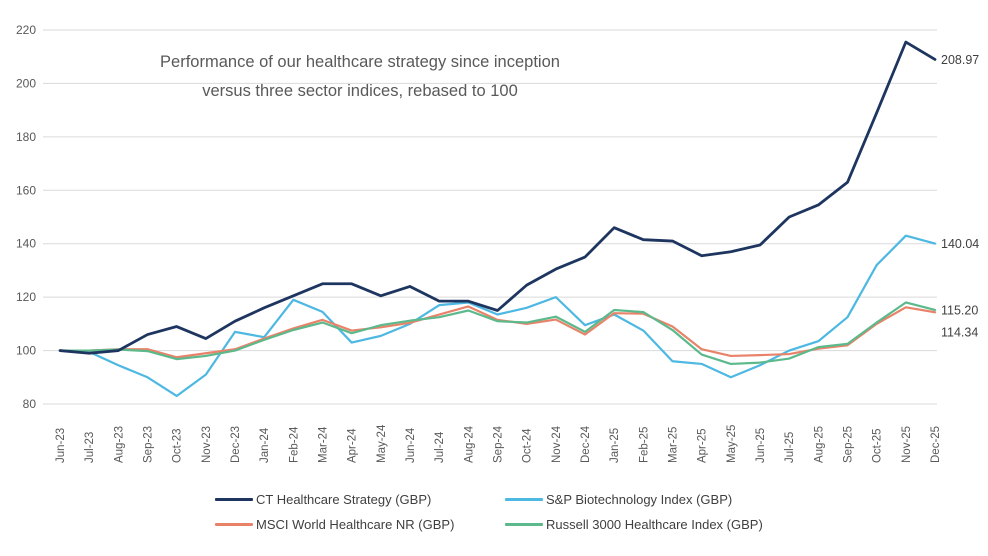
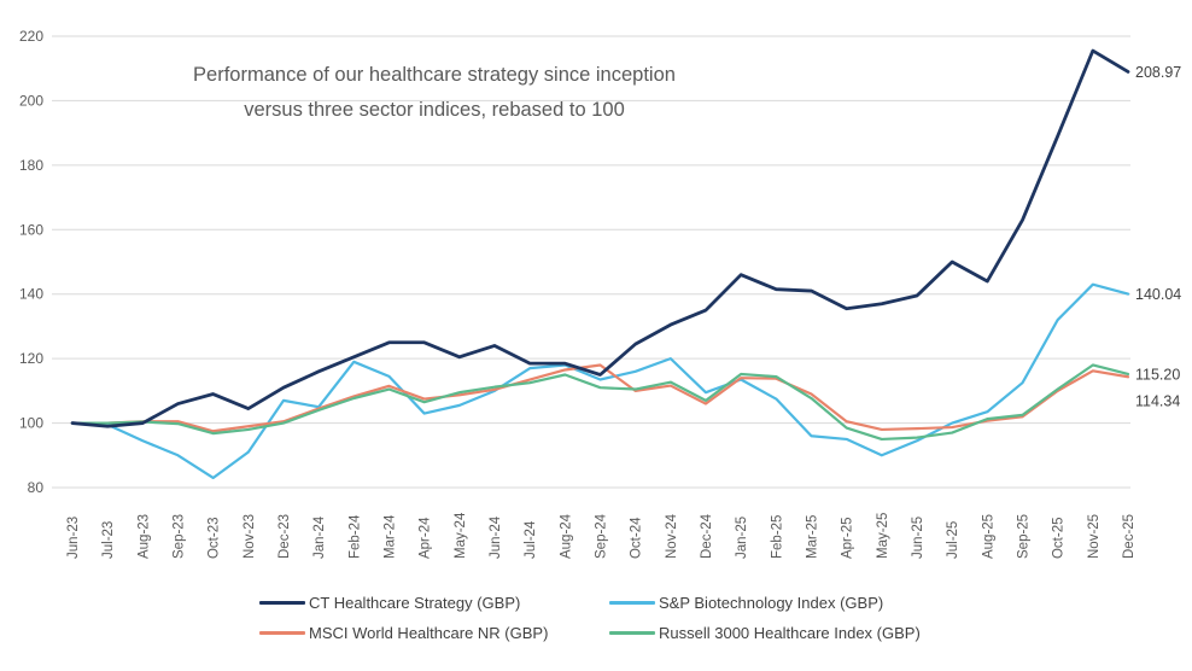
MSCI World Healthcare NR (GBP)/Sep-24: 112 -> 118
CT Healthcare Strategy (GBP)/Aug-25: 154 -> 144
